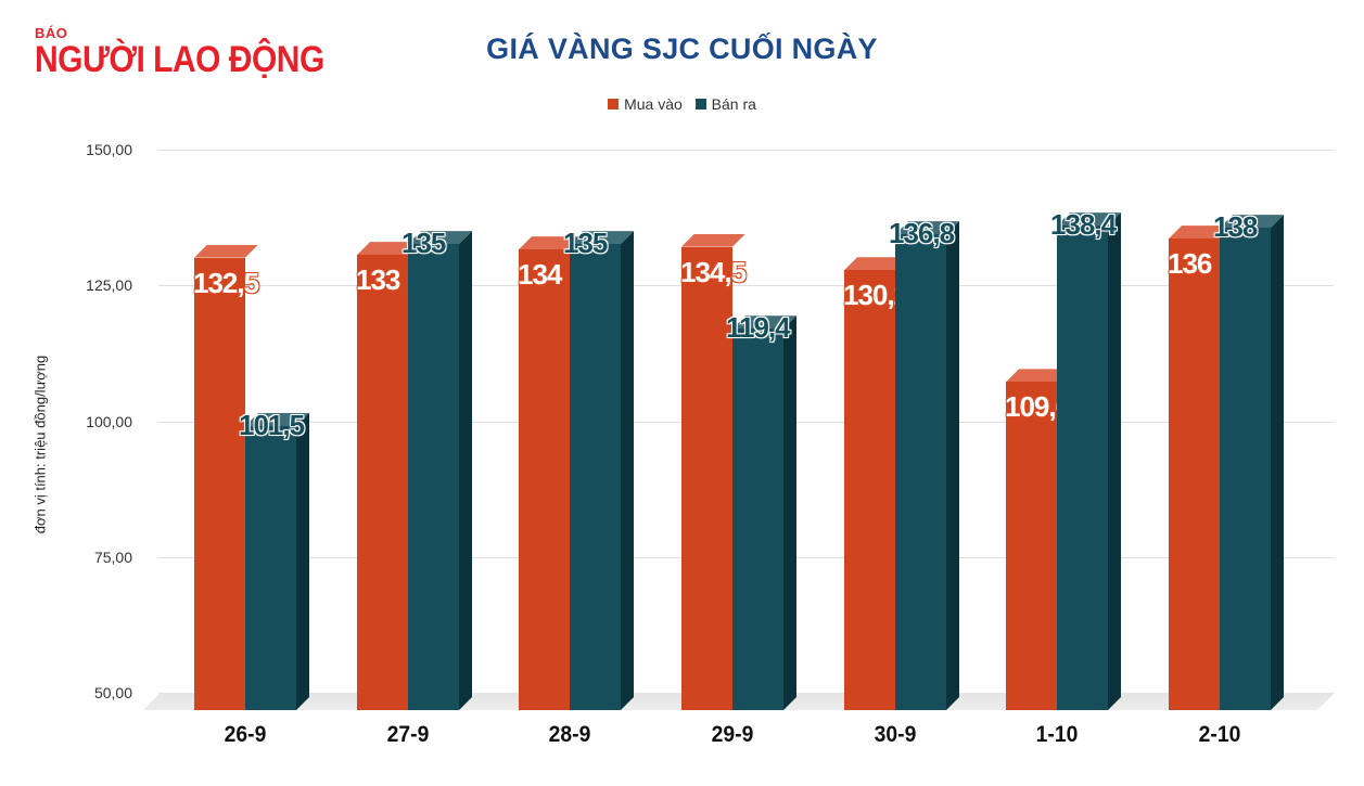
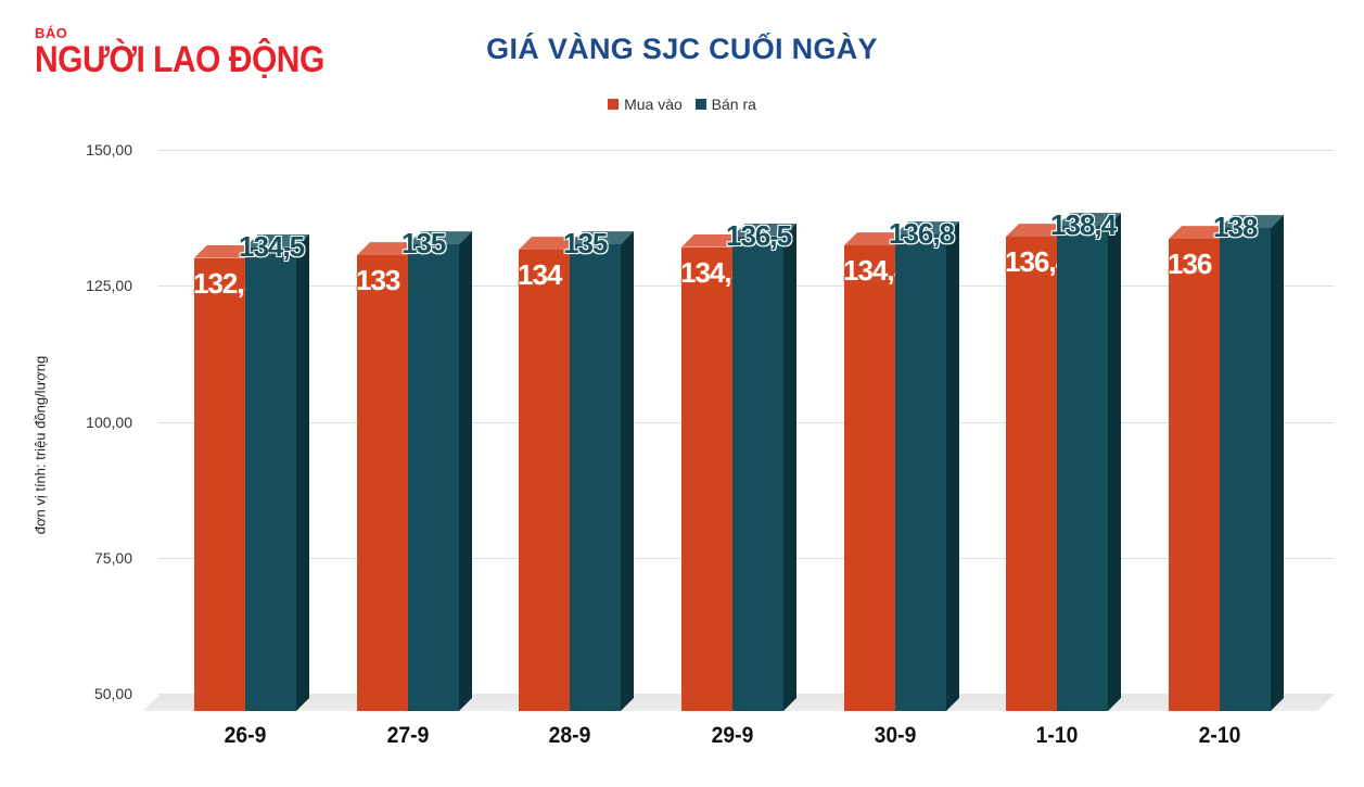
Bán ra/26-9: 101,5 -> 134,5
Bán ra/29-9: 119,4 -> 136,5
Mua vào/30-9: 130,2 -> 134,8
Mua vào/1-10: 109,6 -> 136,4
